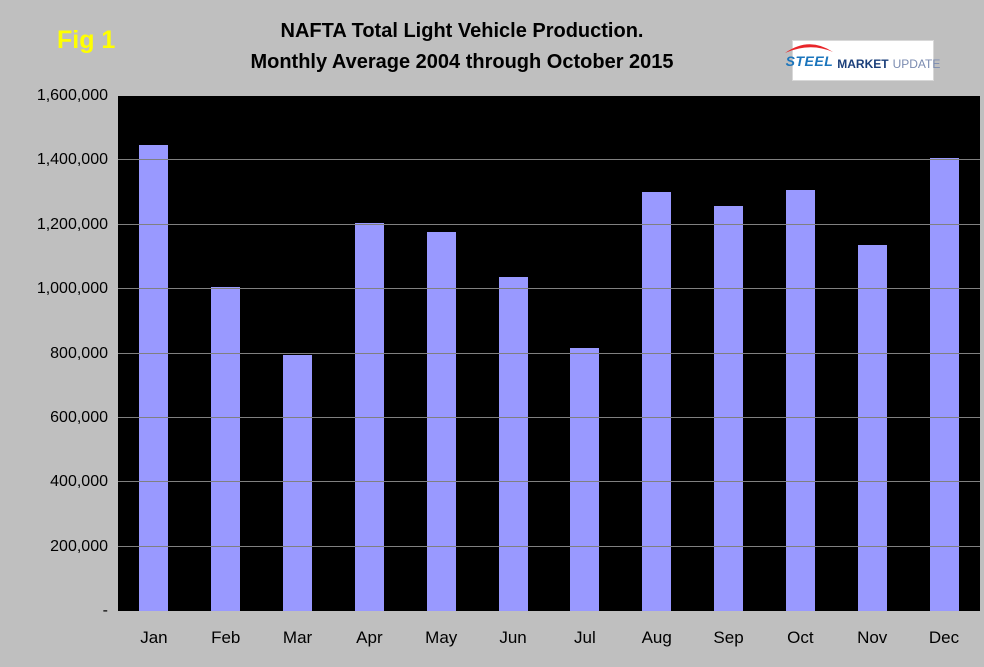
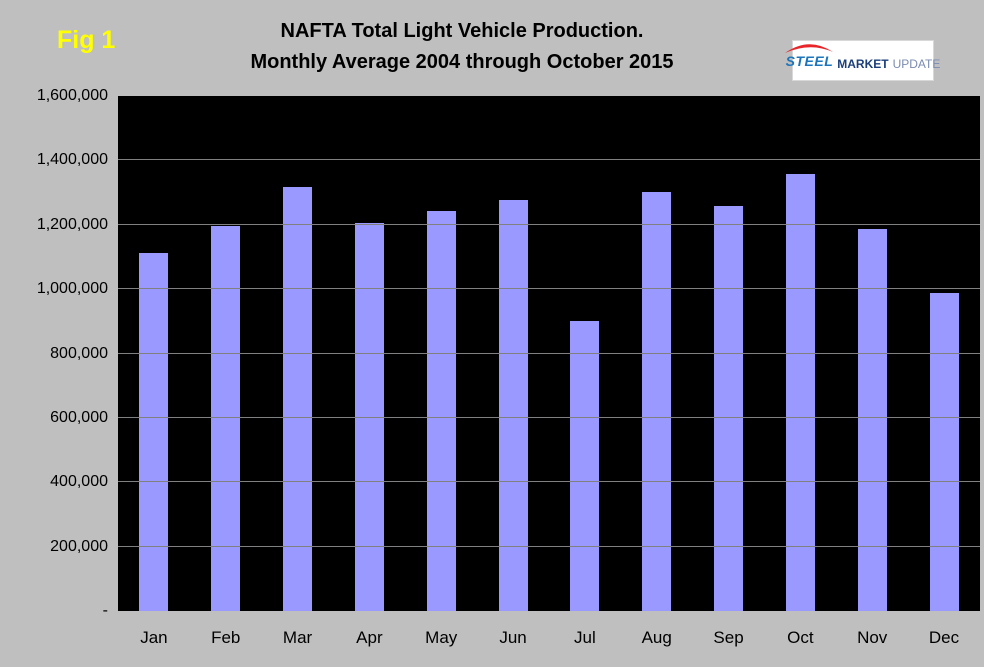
Jan: 1450000 -> 1120000
Feb: 1010000 -> 1200000
Mar: 800000 -> 1320000
May: 1180000 -> 1240000
Jun: 1040000 -> 1280000
Jul: 820000 -> 900000
Oct: 1310000 -> 1360000
Nov: 1140000 -> 1190000
Dec: 1410000 -> 990000
